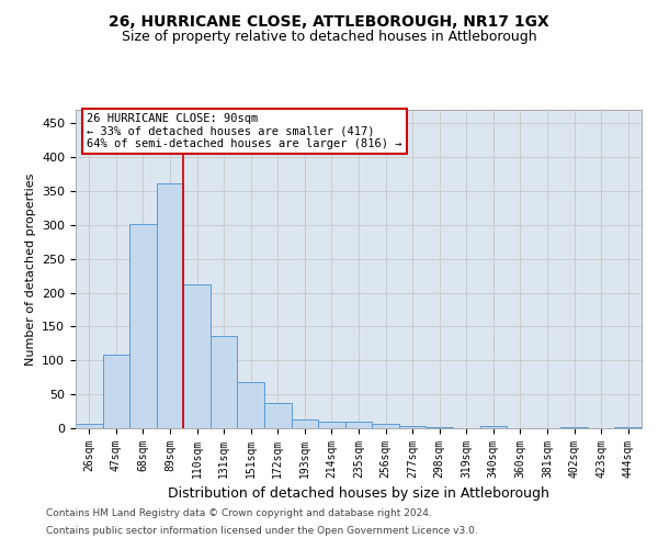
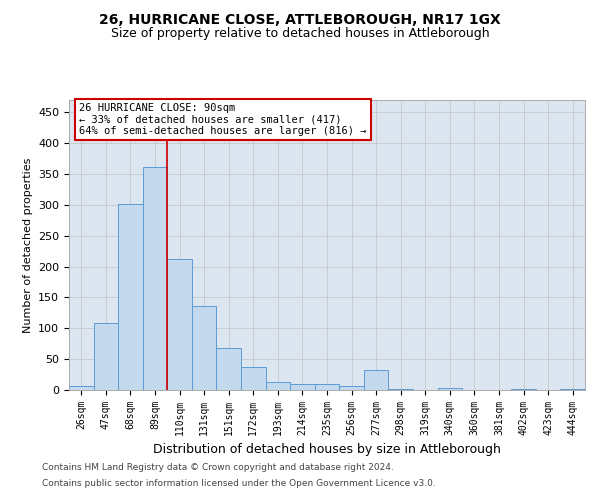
277sqm: 4 -> 32
